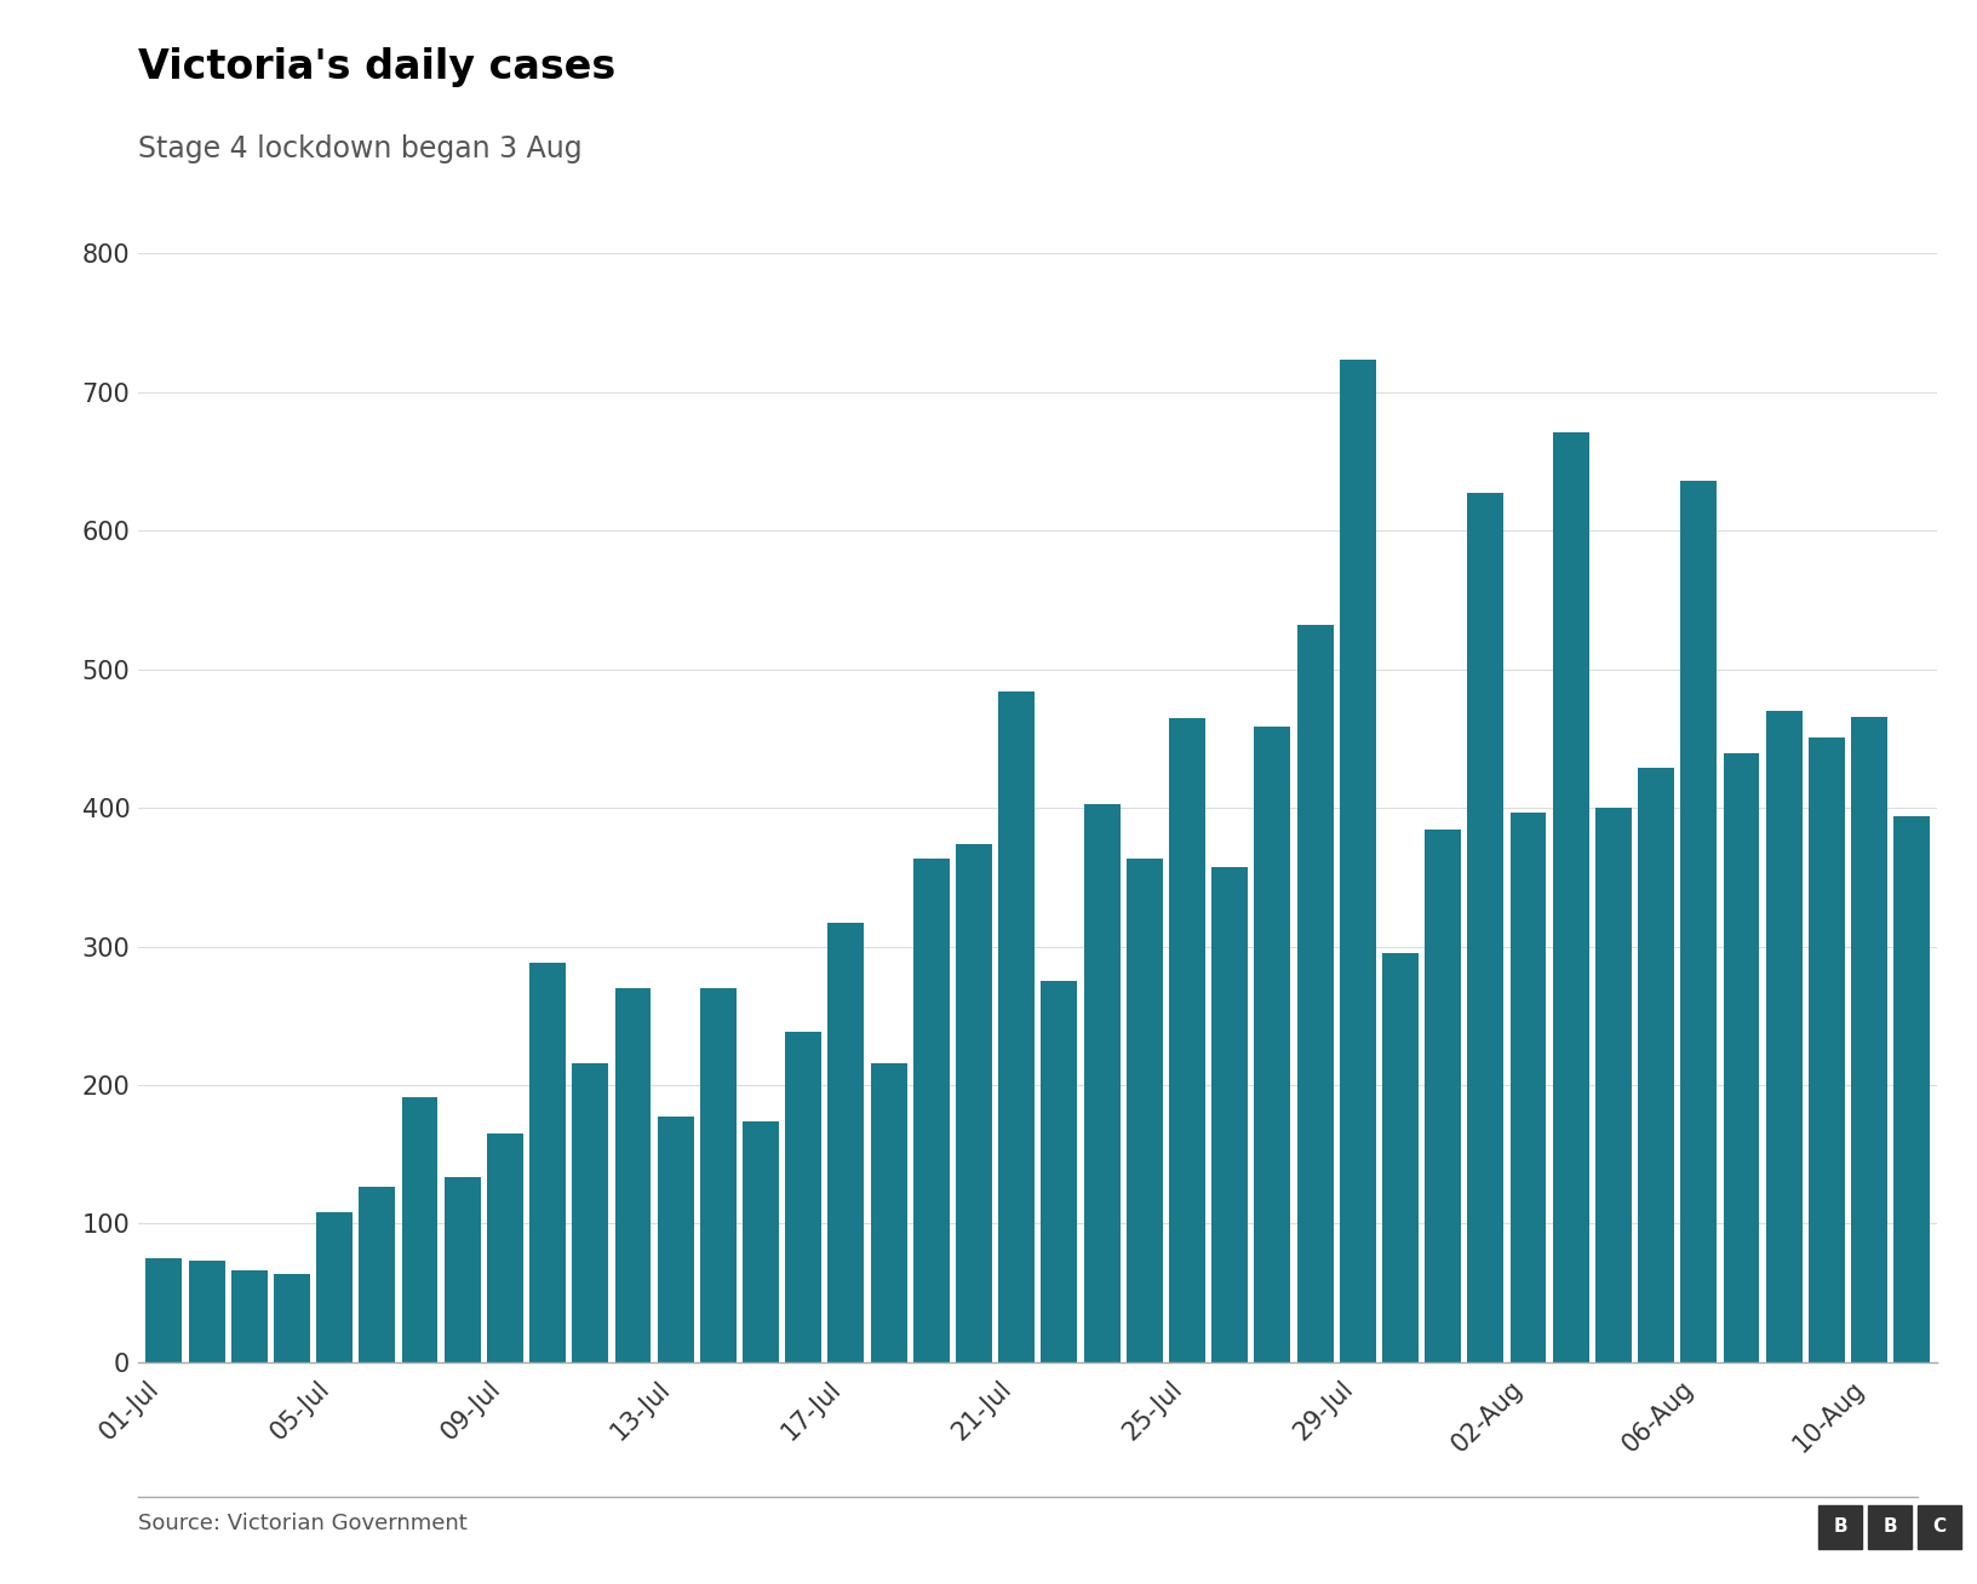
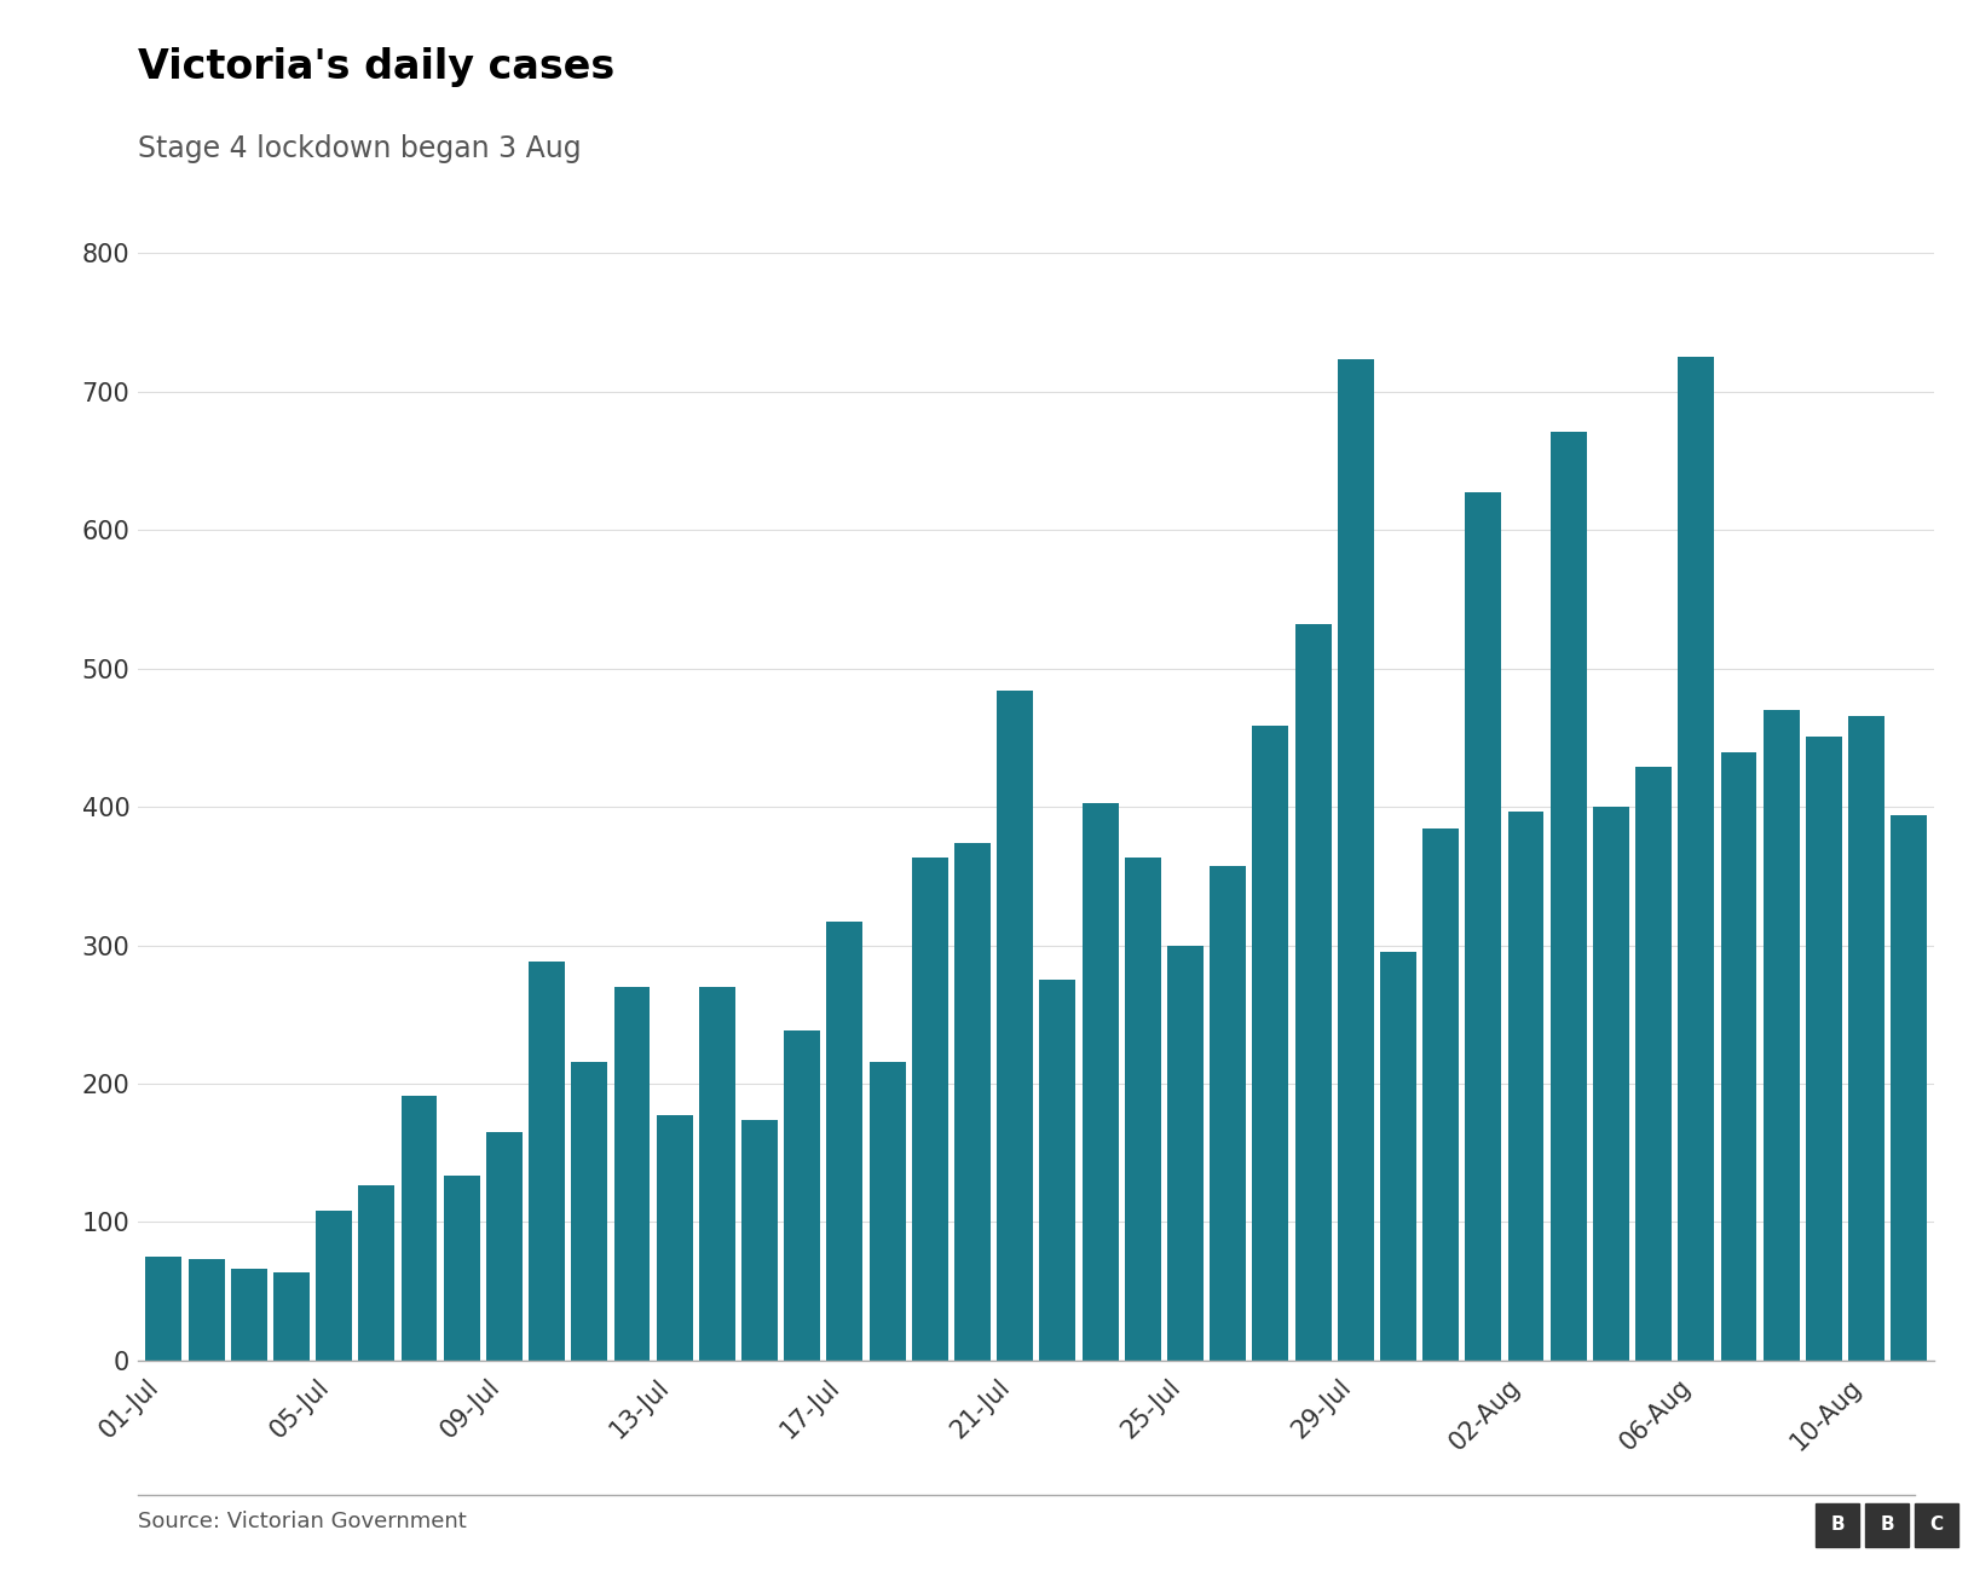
25-Jul: 465 -> 300
06-Aug: 636 -> 725
